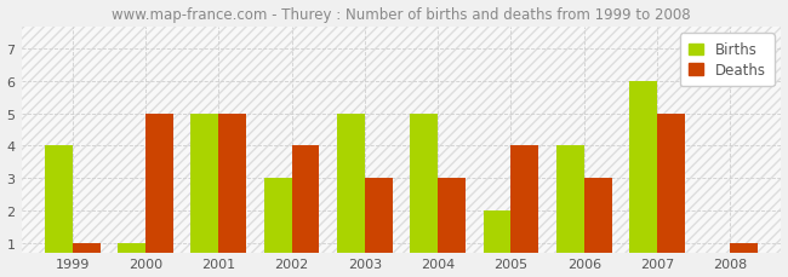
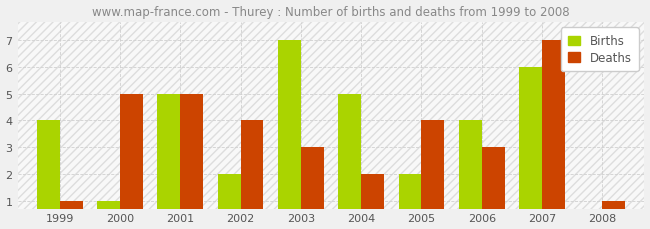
Births/2002: 3.00 -> 2.00
Births/2003: 5.00 -> 7.00
Deaths/2004: 3 -> 2
Deaths/2007: 5 -> 7
